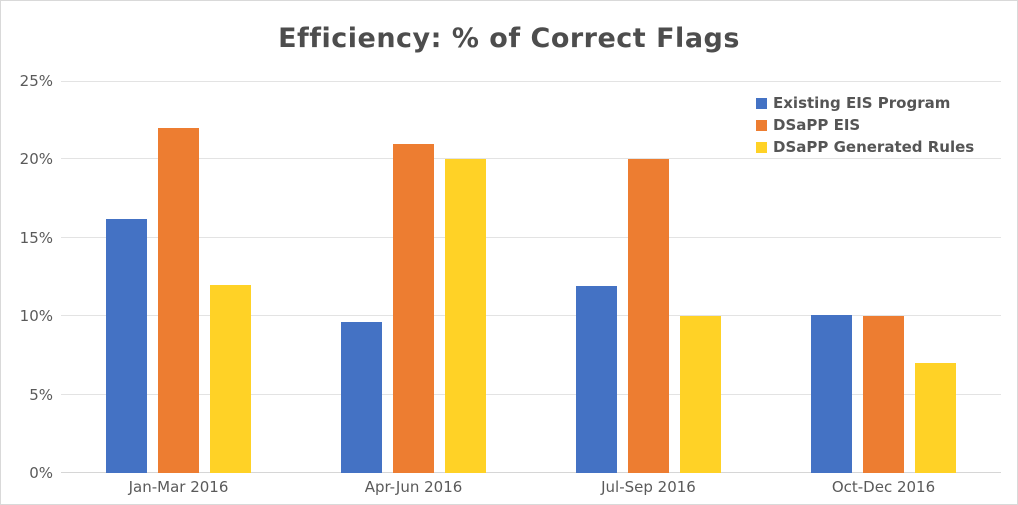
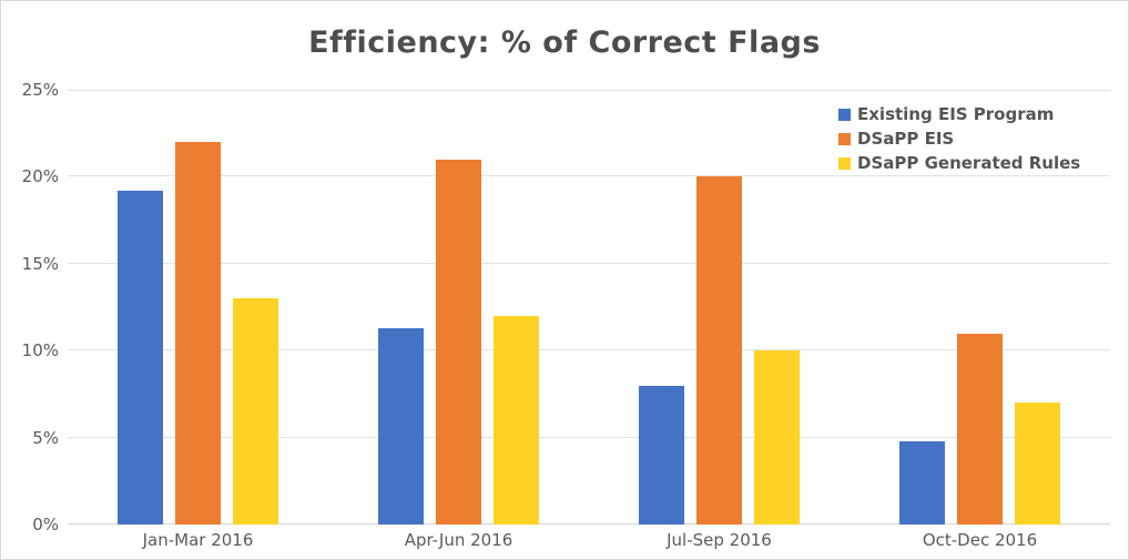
Existing EIS Program/Jan-Mar 2016: 16.2% -> 19.2%
DSaPP Generated Rules/Jan-Mar 2016: 12% -> 13%
Existing EIS Program/Apr-Jun 2016: 9.6% -> 11.3%
DSaPP Generated Rules/Apr-Jun 2016: 20% -> 12%
Existing EIS Program/Jul-Sep 2016: 11.9% -> 8.0%
Existing EIS Program/Oct-Dec 2016: 10.1% -> 4.8%
DSaPP EIS/Oct-Dec 2016: 10% -> 11%
